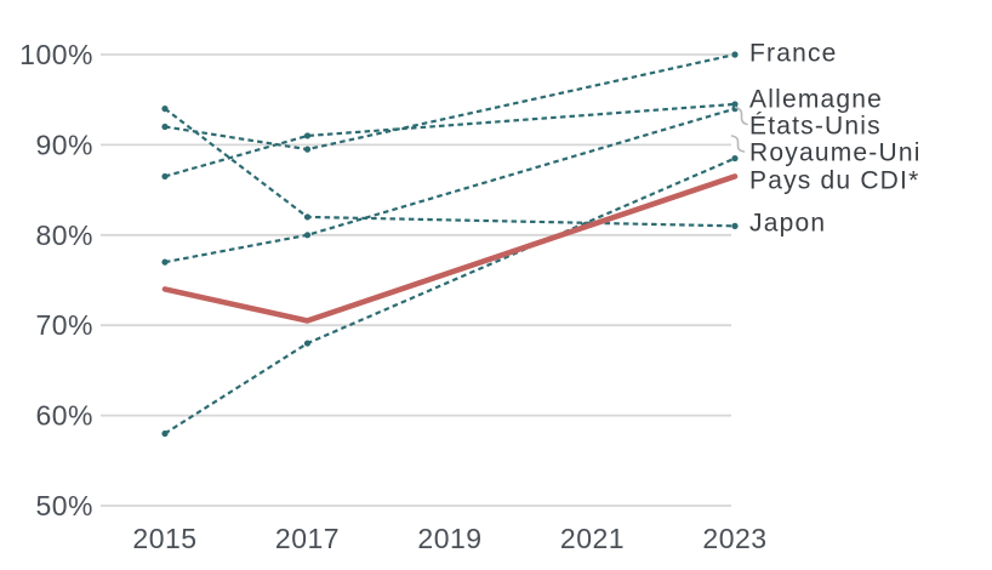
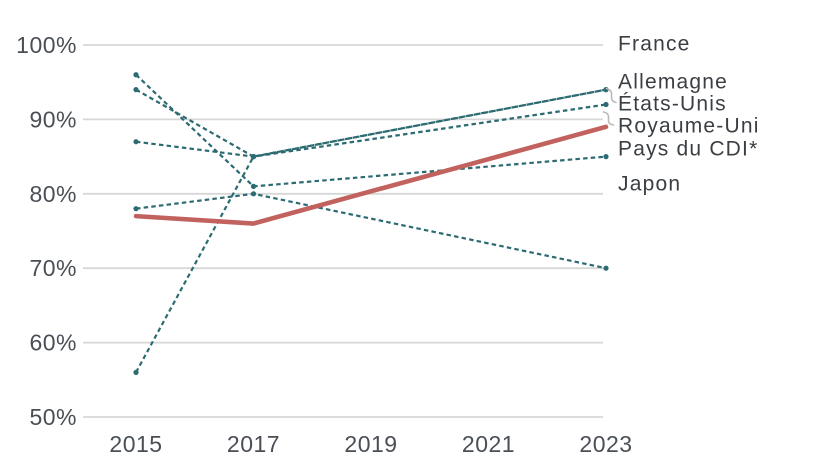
France/2015: 92% -> 94%
Allemagne/2015: 86% -> 96%
États-Unis/2015: 77% -> 87%
Royaume-Uni/2015: 58% -> 56%
Pays du CDI*/2015: 74% -> 77%
Japon/2015: 94% -> 78%
France/2017: 90% -> 85%
Allemagne/2017: 91% -> 81%
États-Unis/2017: 80% -> 85%
Royaume-Uni/2017: 68% -> 85%
Pays du CDI*/2017: 70% -> 76%
Japon/2017: 82% -> 80%
France/2023: 100% -> 94%
Allemagne/2023: 94% -> 85%
États-Unis/2023: 94% -> 92%
Royaume-Uni/2023: 88% -> 94%
Pays du CDI*/2023: 86% -> 89%
Japon/2023: 81% -> 70%
